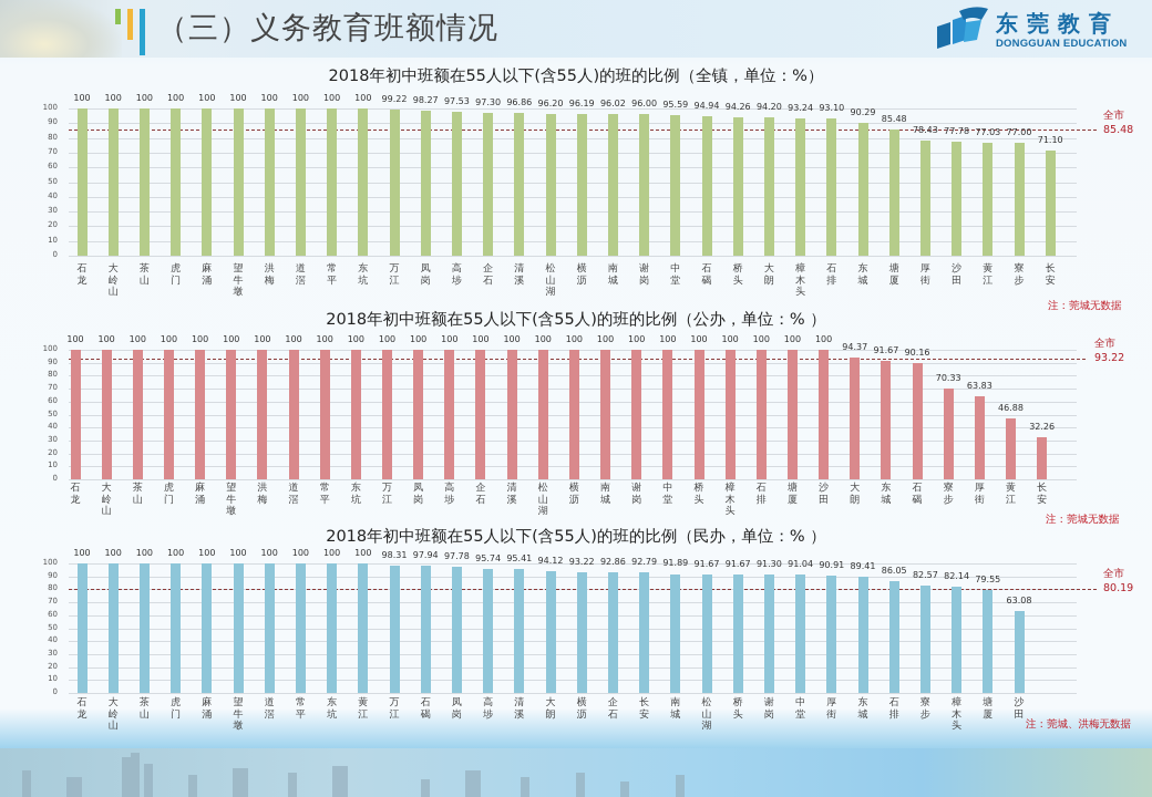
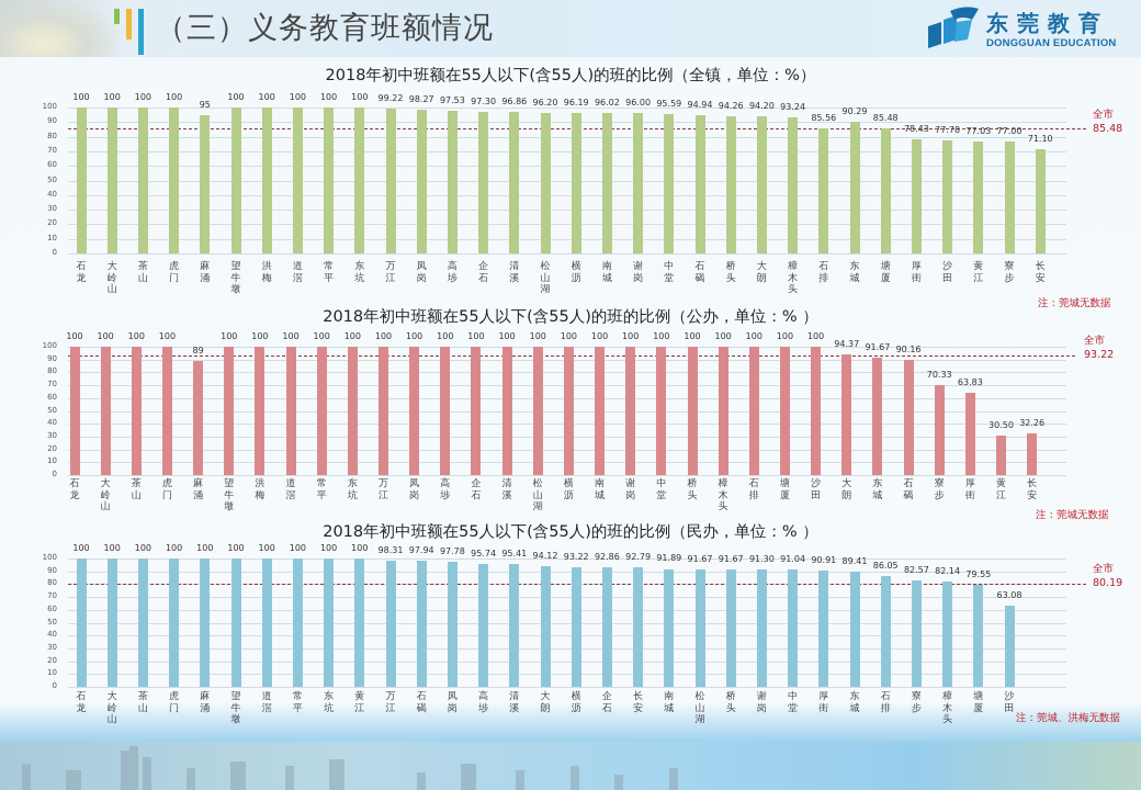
2018年初中班额在55人以下(含55人)的班的比例（全镇，单位：%）/麻涌: 100 -> 95
2018年初中班额在55人以下(含55人)的班的比例（全镇，单位：%）/石排: 93.10 -> 85.56
2018年初中班额在55人以下(含55人)的班的比例（公办，单位：% ）/麻涌: 100 -> 89
2018年初中班额在55人以下(含55人)的班的比例（公办，单位：% ）/黄江: 46.88 -> 30.50
